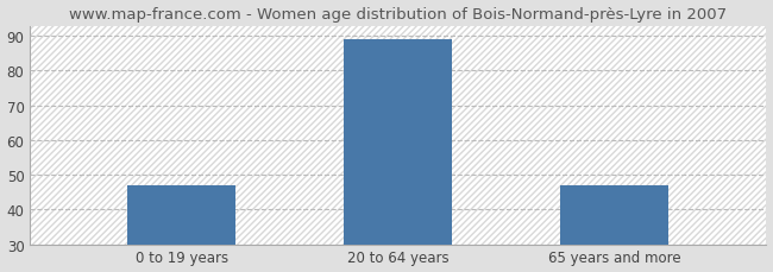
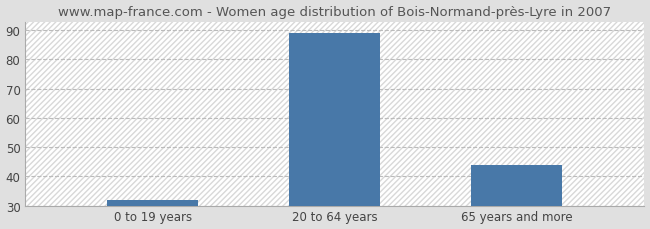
0 to 19 years: 47 -> 32
65 years and more: 47 -> 44
